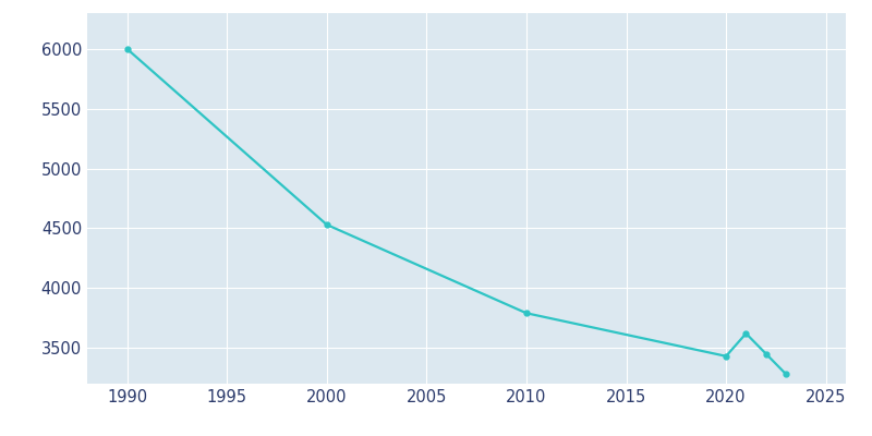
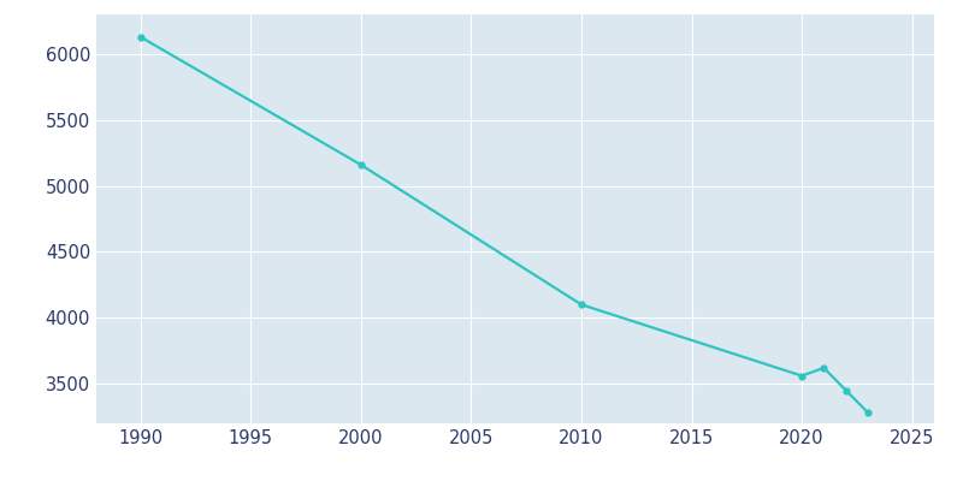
1990: 6000 -> 6130
2000: 4530 -> 5160
2010: 3790 -> 4100
2020: 3430 -> 3560
